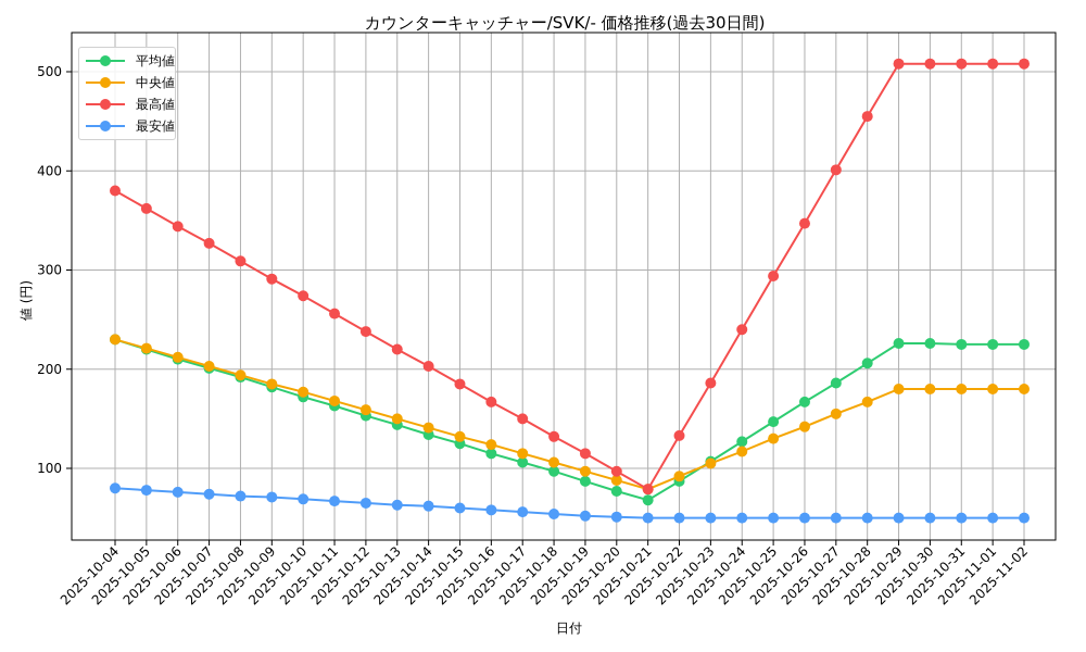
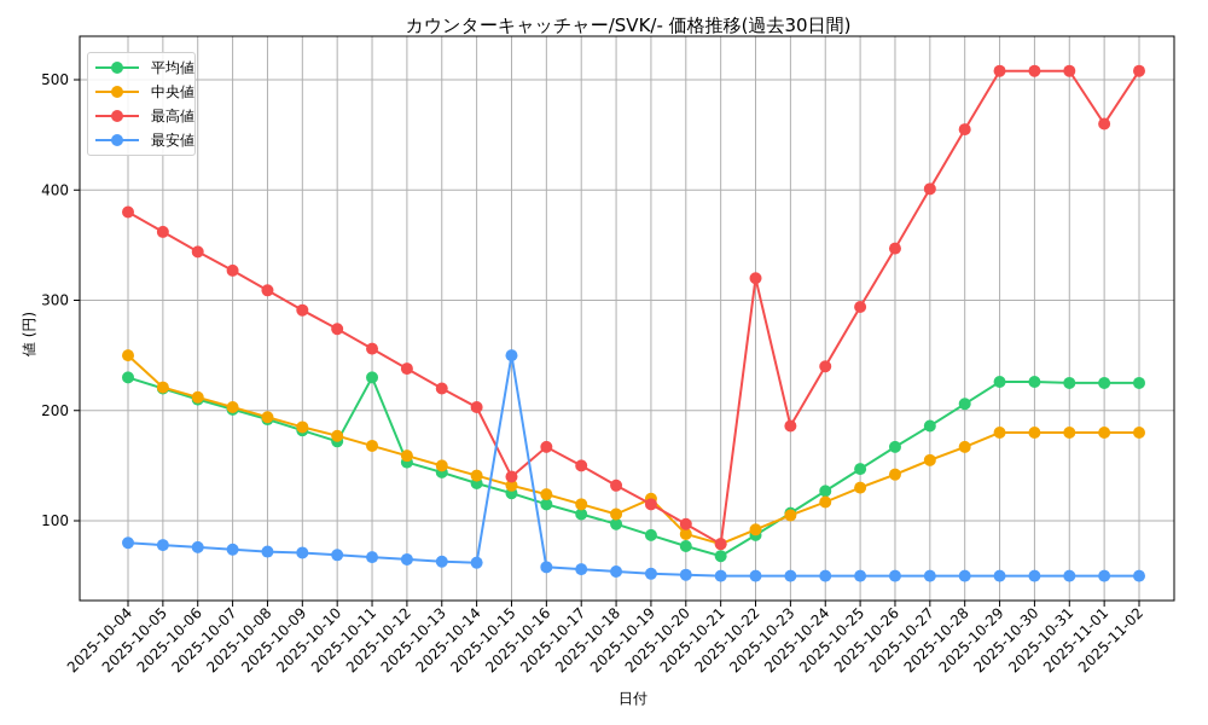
中央値/2025-10-04: 230 -> 250
平均値/2025-10-11: 160 -> 230
最高値/2025-10-15: 180 -> 140
最安値/2025-10-15: 60 -> 250
中央値/2025-10-19: 100 -> 120
最高値/2025-10-22: 130 -> 320
最高値/2025-11-01: 510 -> 460
